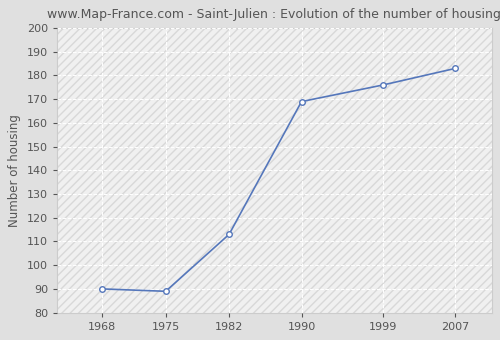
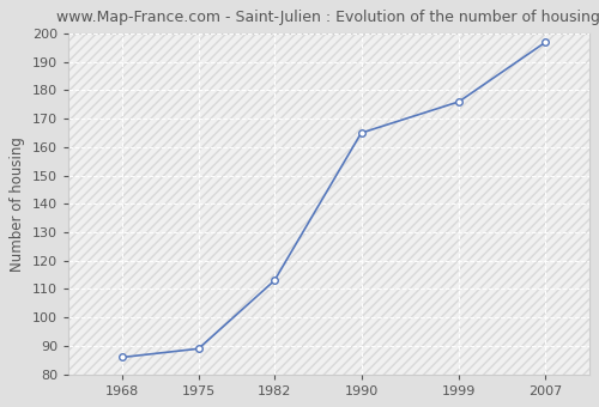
1968: 90 -> 86
1990: 169 -> 165
2007: 183 -> 197
